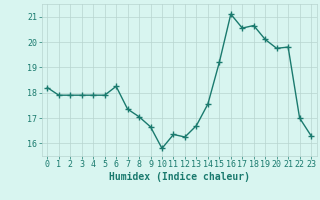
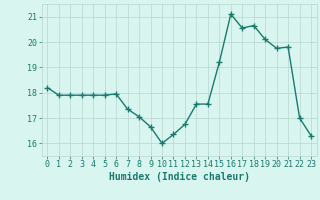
6: 18.25 -> 17.95
10: 15.80 -> 16.00
12: 16.25 -> 16.75
13: 16.70 -> 17.55
